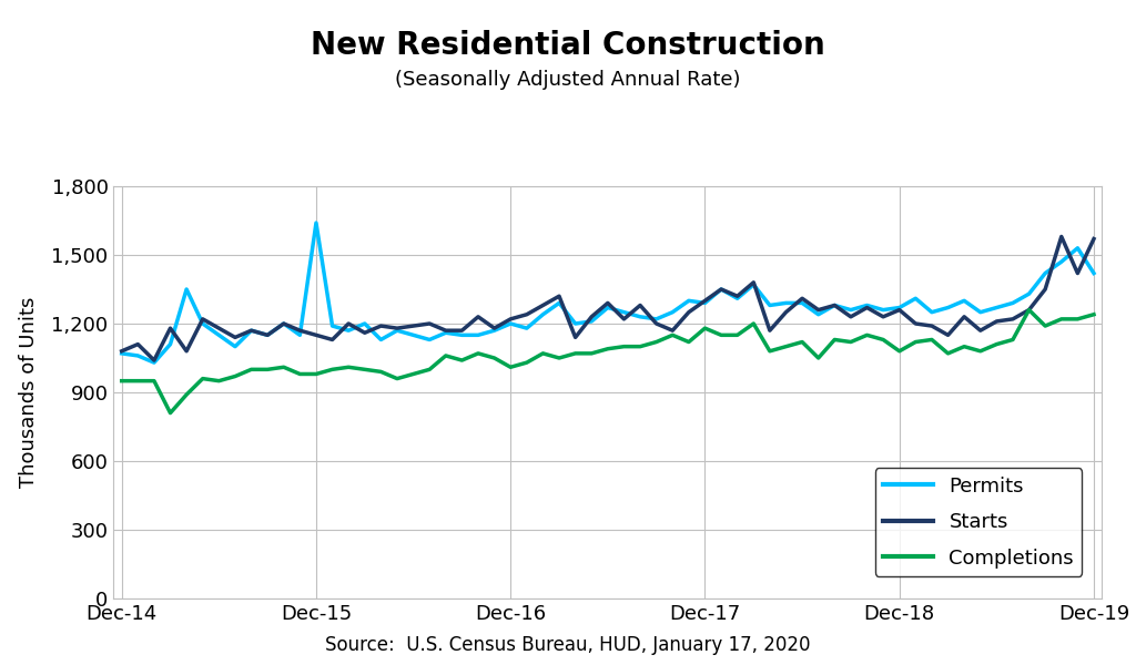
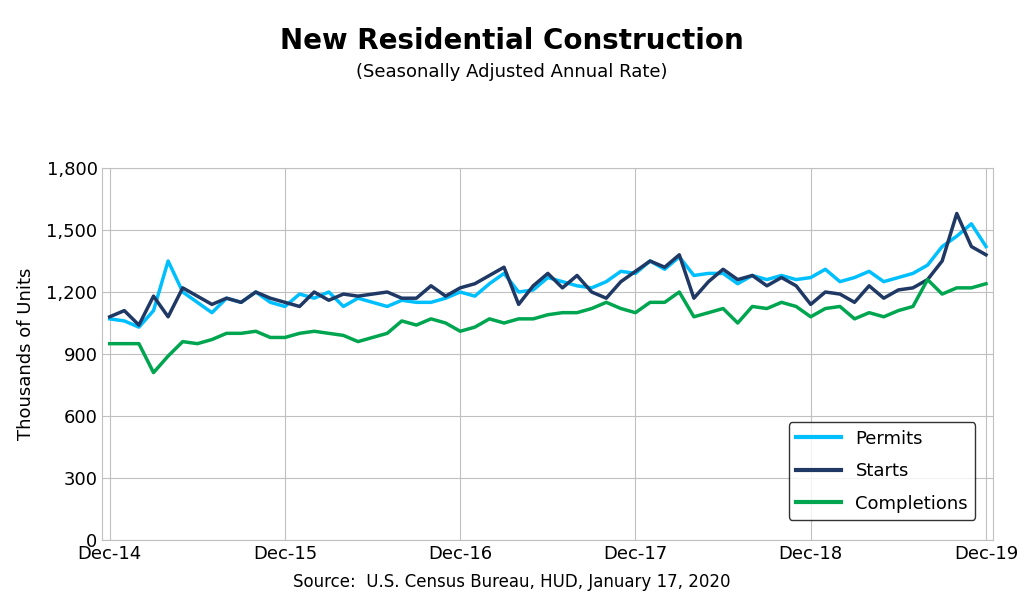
Permits/Dec-15: 1,640 -> 1,130
Completions/Dec-17: 1,180 -> 1,100
Starts/Dec-18: 1,260 -> 1,140
Starts/Dec-19: 1,570 -> 1,380
